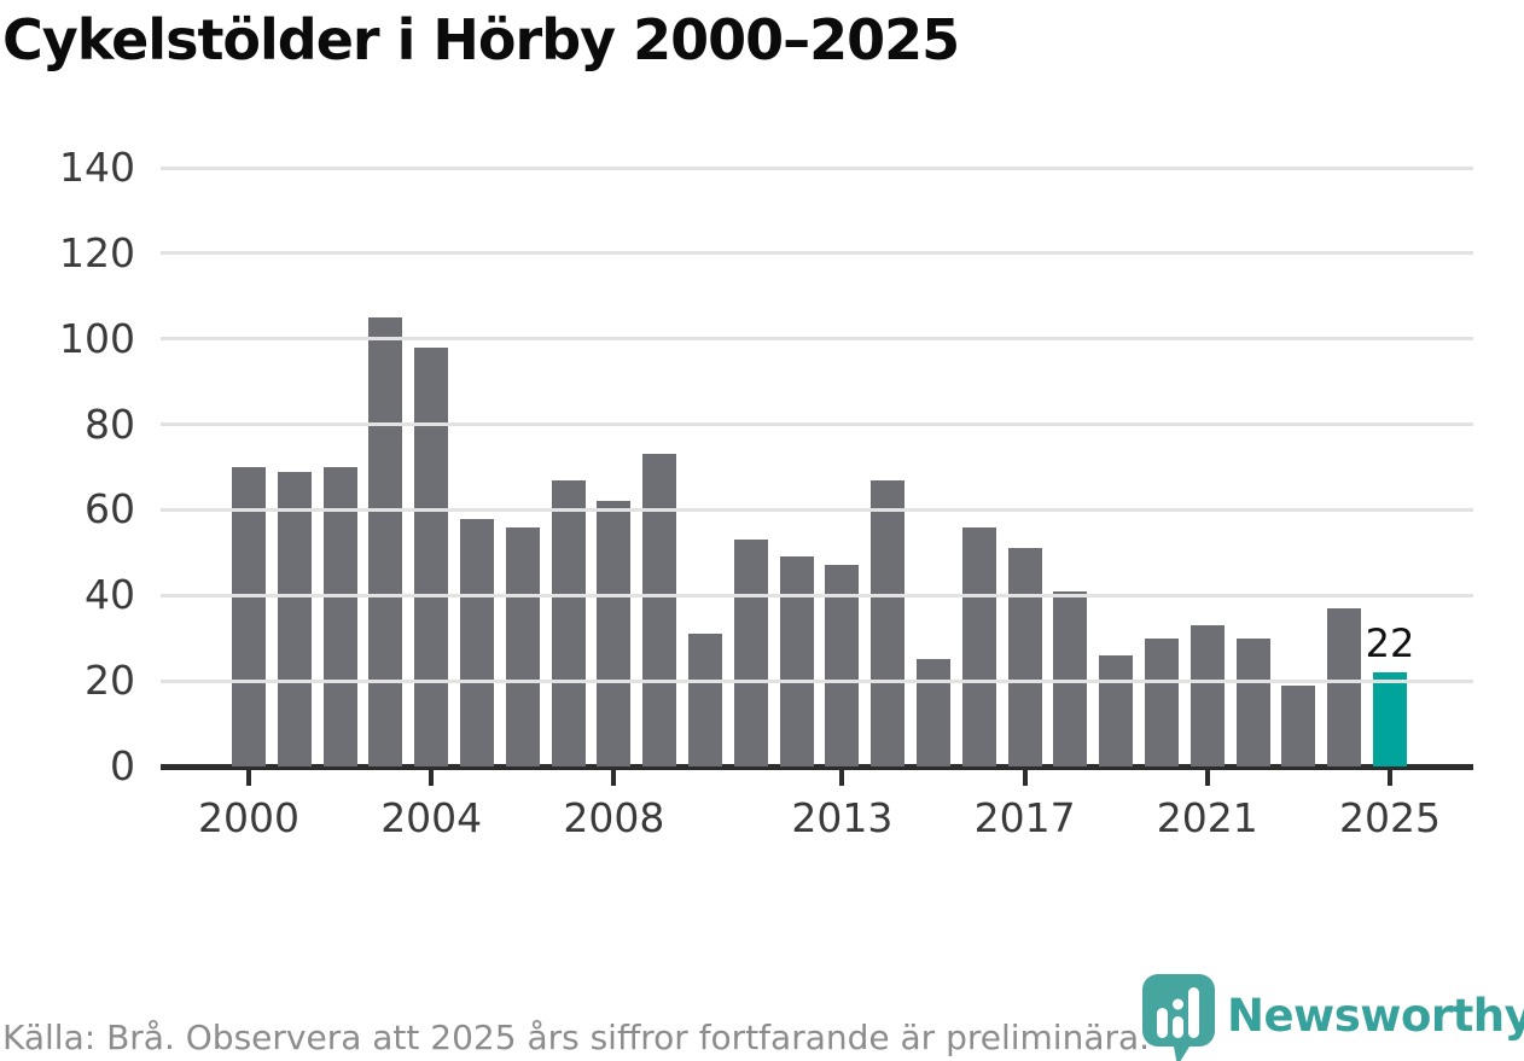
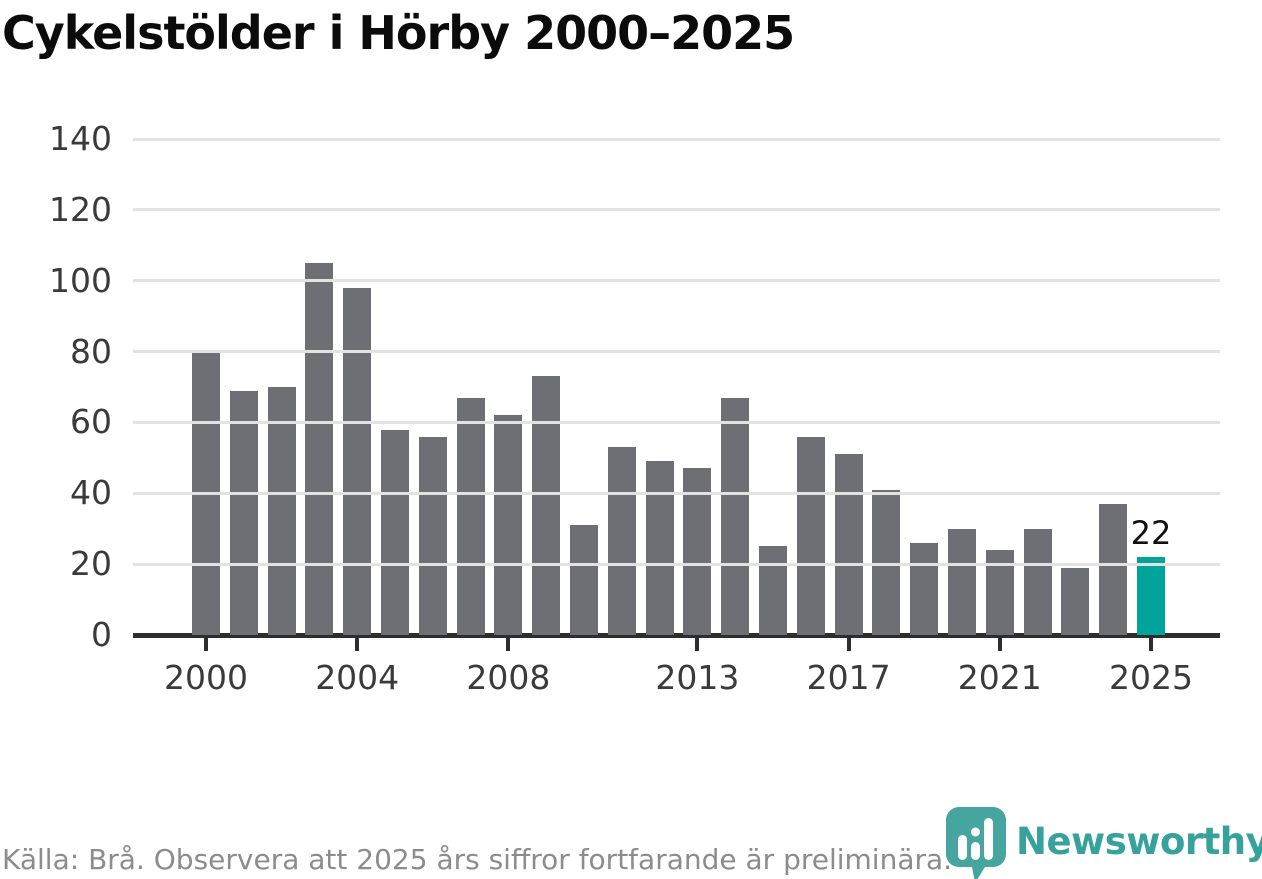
2000: 70 -> 80
2021: 33 -> 24
